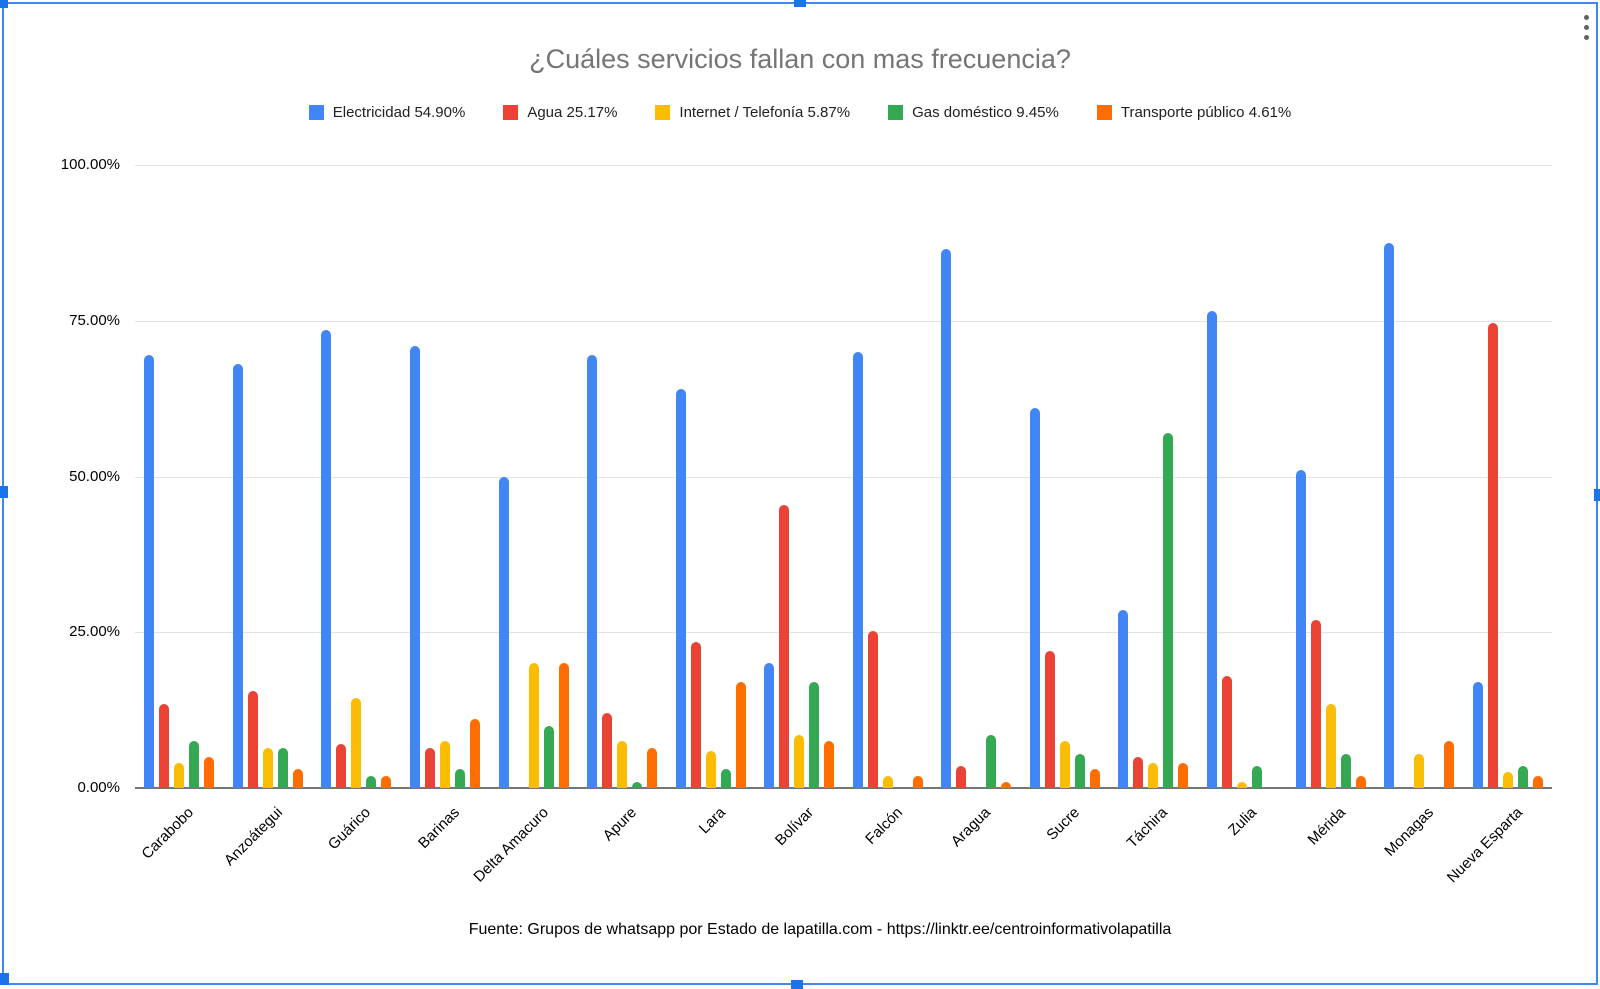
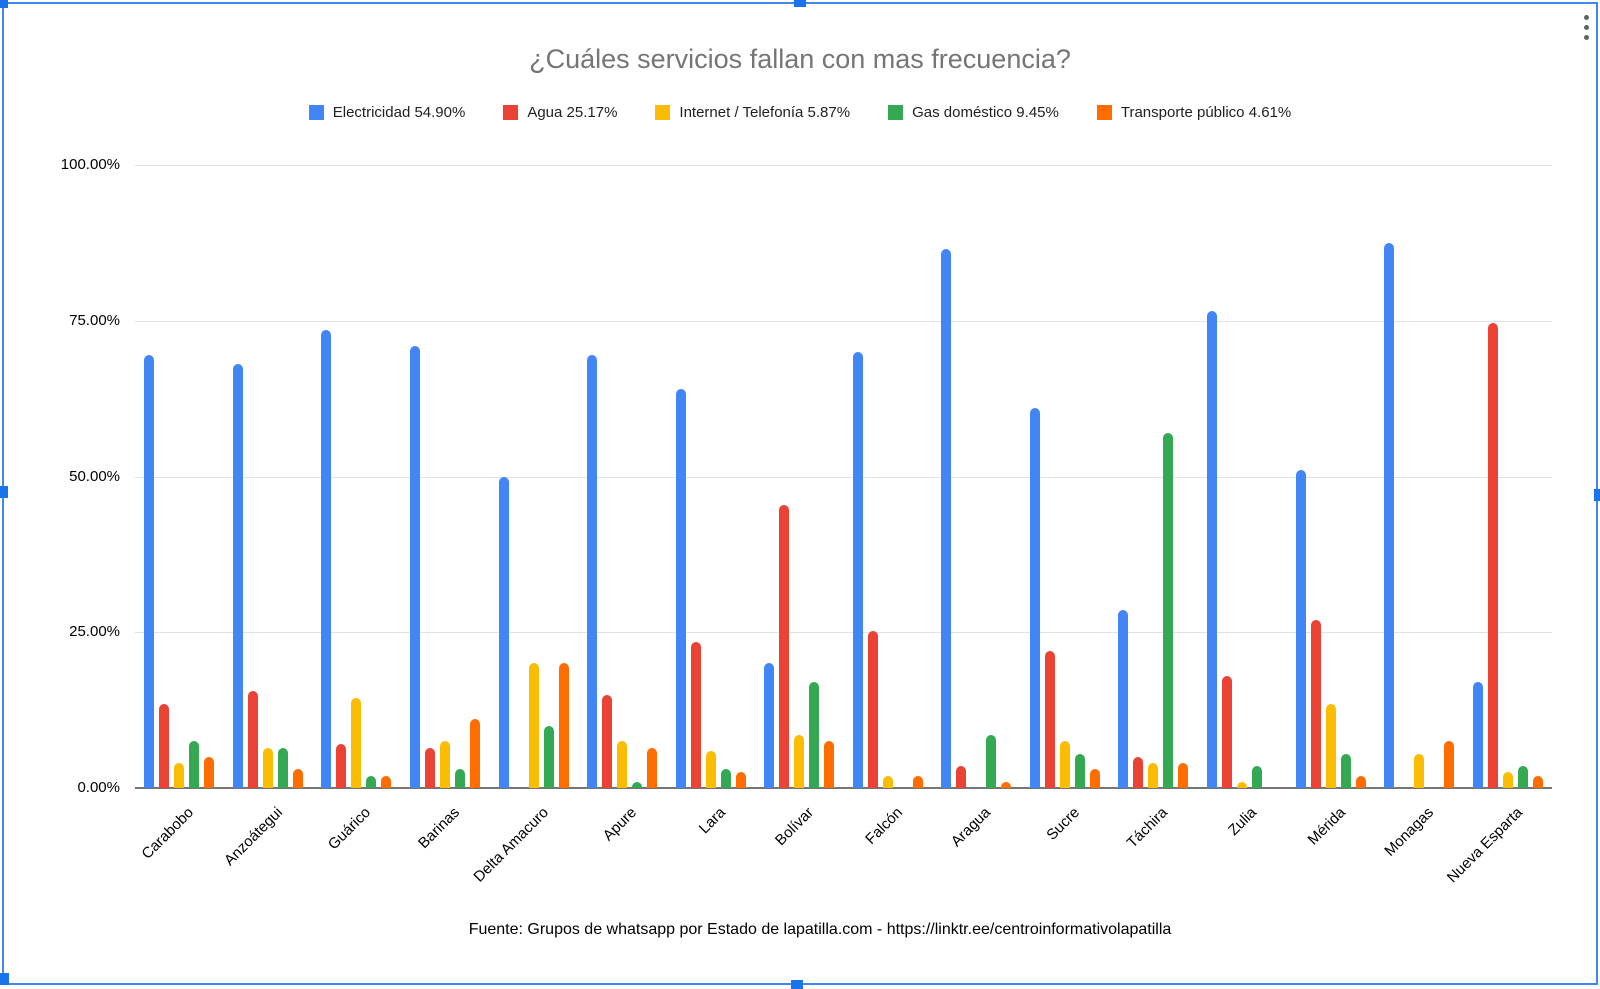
Agua 25.17%/Apure: 12% -> 15%
Transporte público 4.61%/Lara: 17% -> 2%
